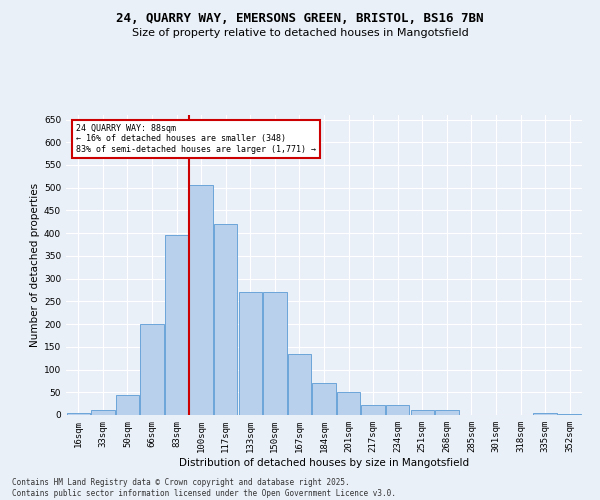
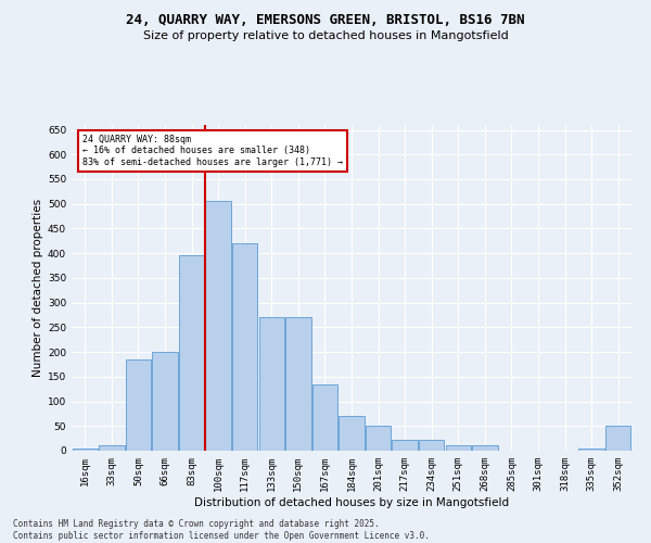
50sqm: 45 -> 185
352sqm: 3 -> 50
